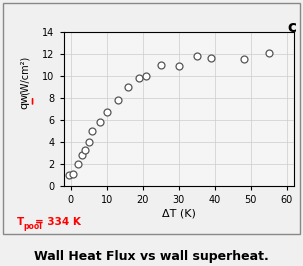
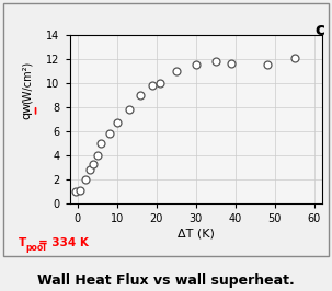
30: 10.9 -> 11.5
